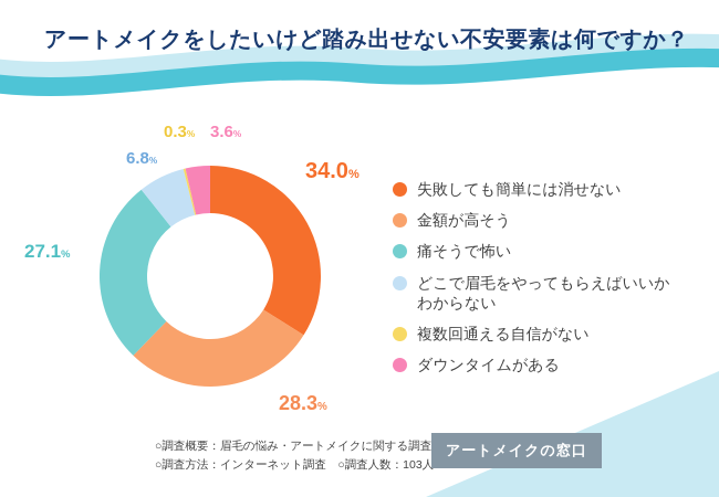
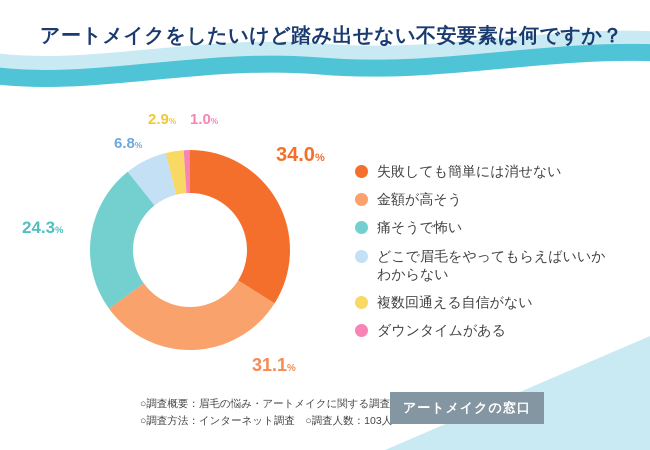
金額が高そう: 28.3 -> 31.1
痛そうで怖い: 27.1 -> 24.3
複数回通える自信がない: 0.3 -> 2.9
ダウンタイムがある: 3.6 -> 1.0
